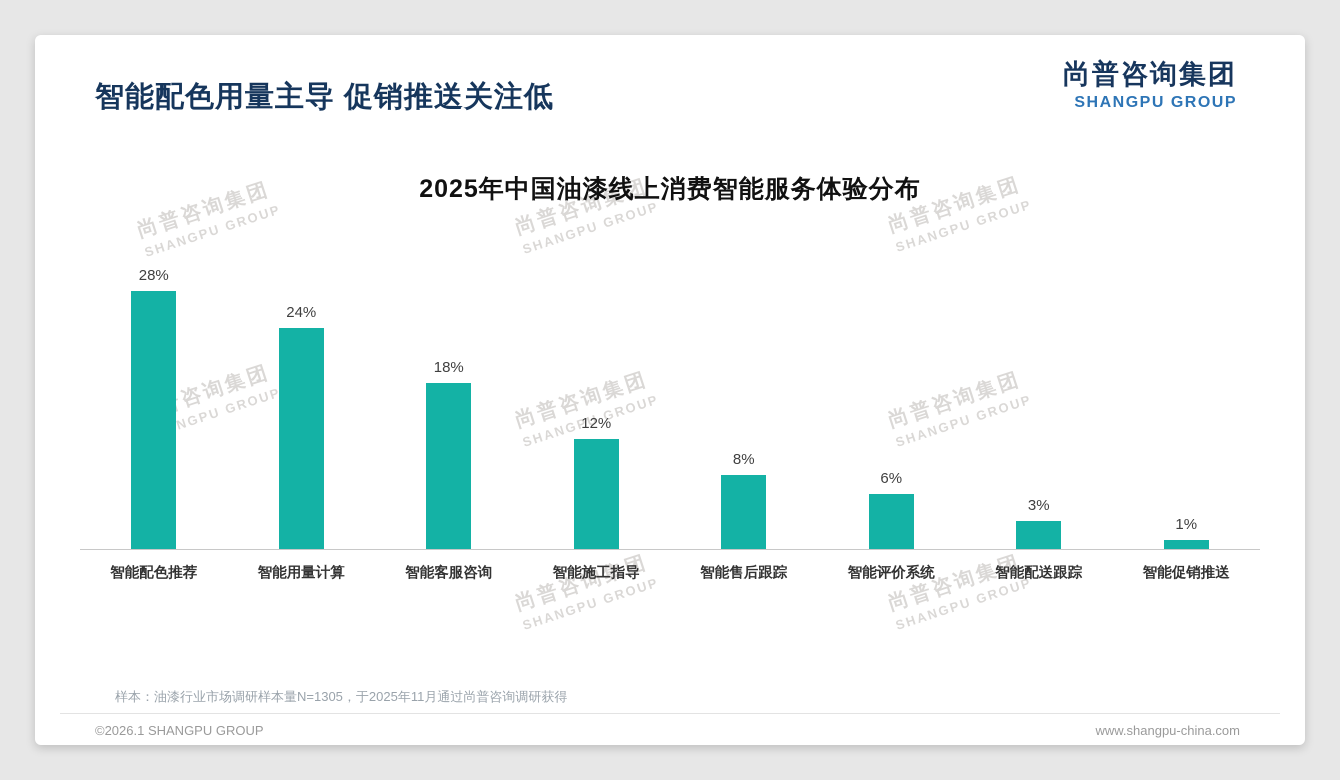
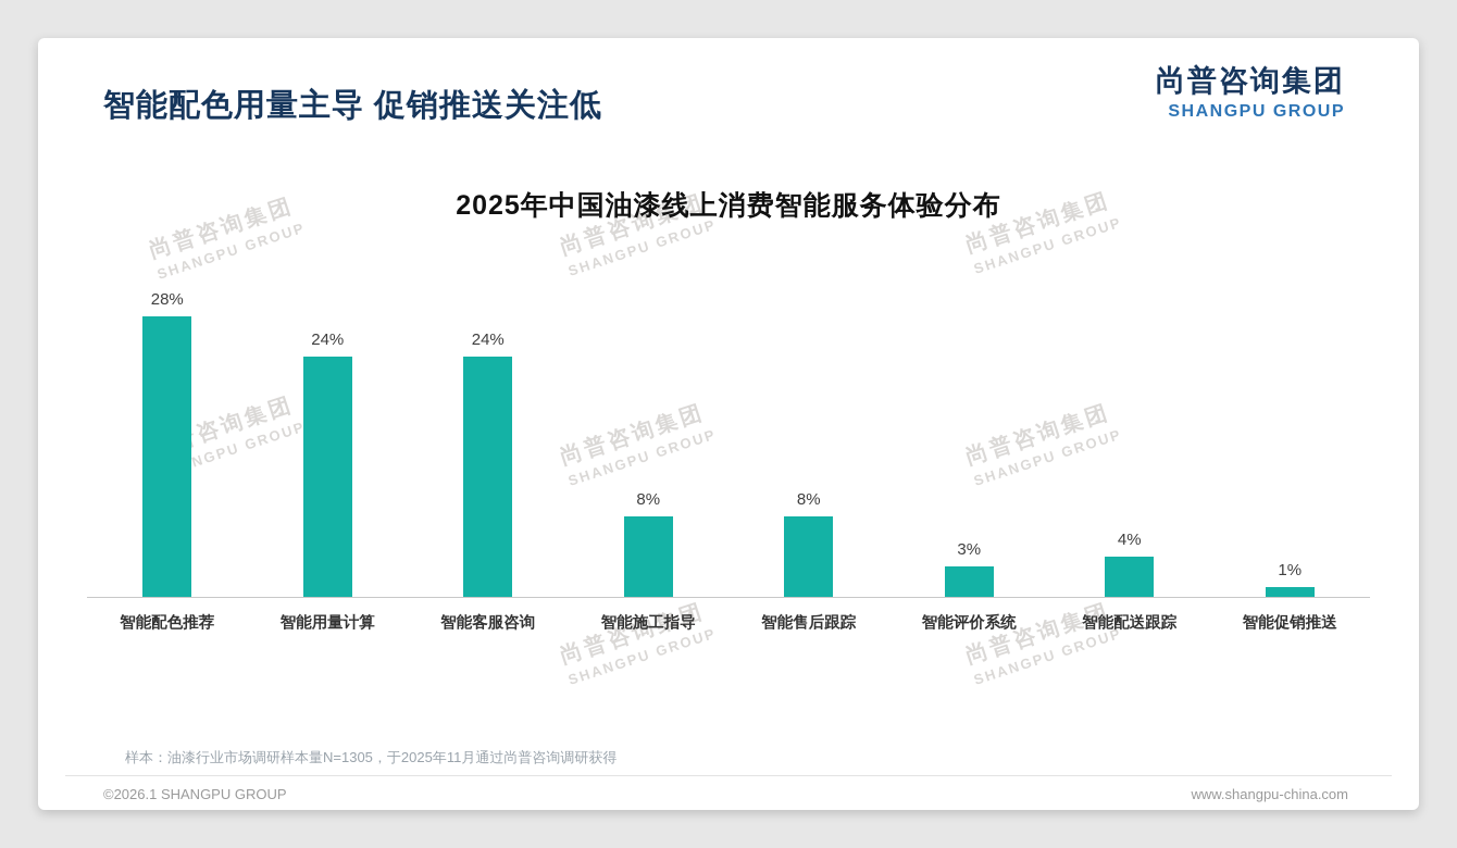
智能客服咨询: 18% -> 24%
智能施工指导: 12% -> 8%
智能评价系统: 6% -> 3%
智能配送跟踪: 3% -> 4%
